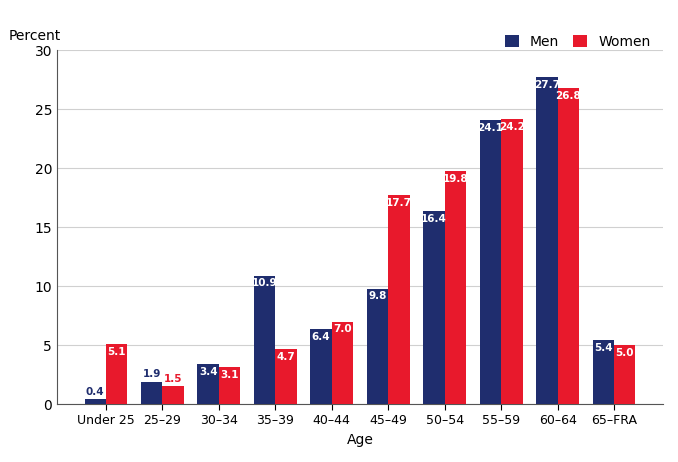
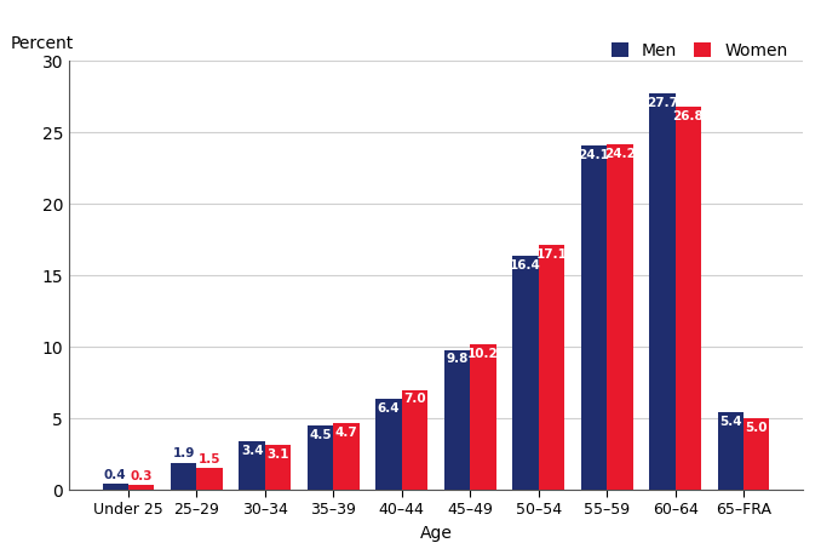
Women/Under 25: 5.1 -> 0.3
Men/35–39: 10.9 -> 4.5
Women/45–49: 17.7 -> 10.2
Women/50–54: 19.8 -> 17.1
